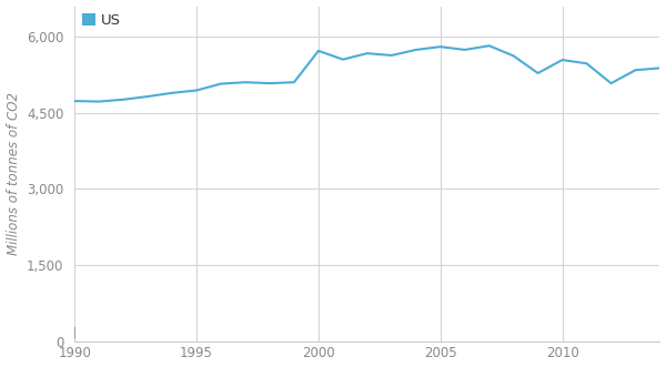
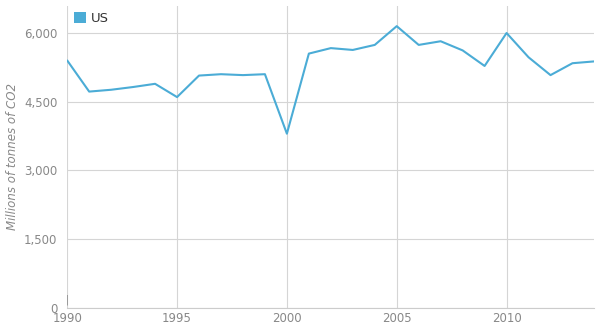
1990: 4,730 -> 5,400
1995: 4,940 -> 4,600
2000: 5,720 -> 3,800
2005: 5,800 -> 6,150
2010: 5,540 -> 6,000
